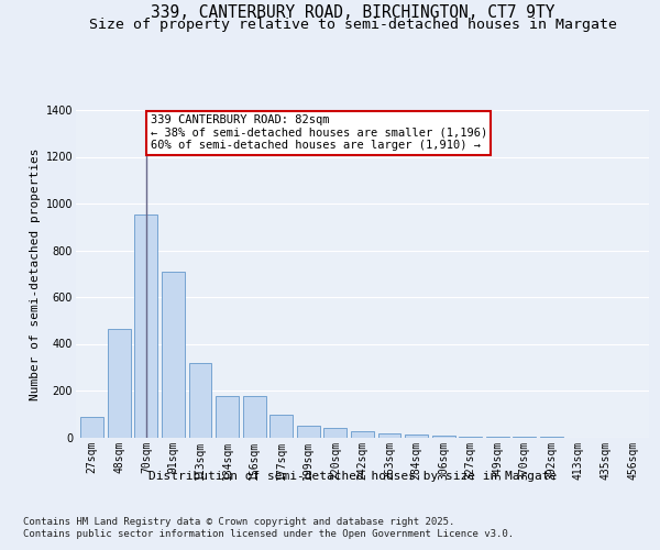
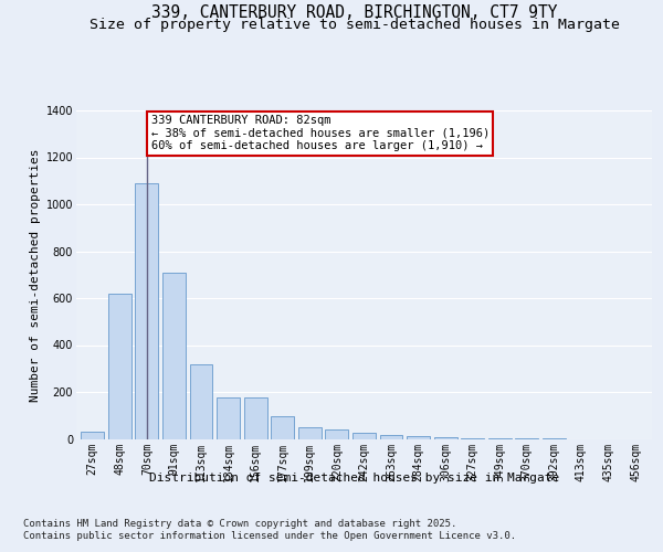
27sqm: 85 -> 30
48sqm: 465 -> 620
70sqm: 955 -> 1090
